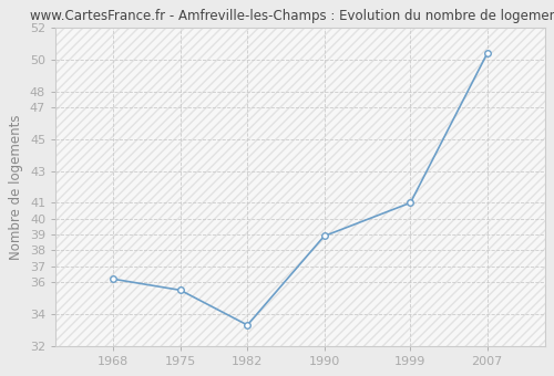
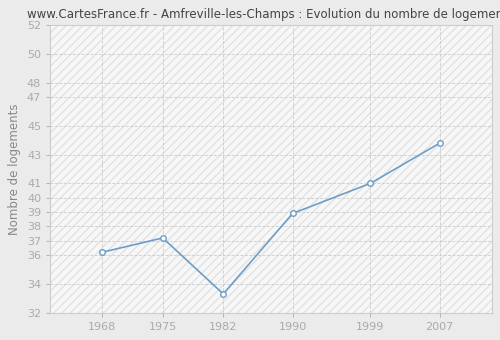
1975: 35.5 -> 37.2
2007: 50.4 -> 43.8
